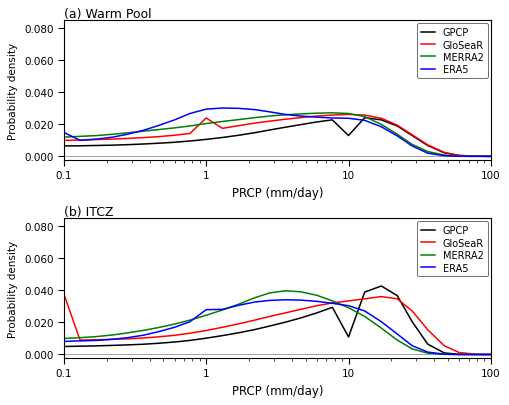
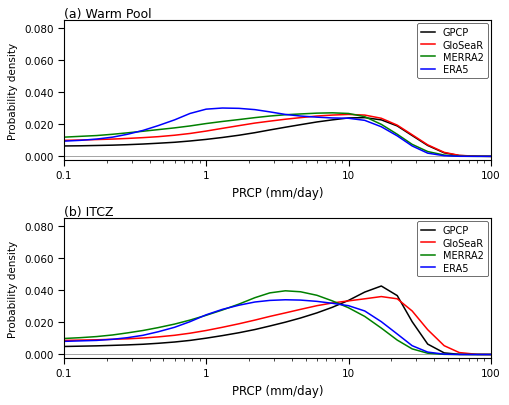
(a) Warm Pool/ERA5/0.1: 0.015 -> 0.009
(a) Warm Pool/GloSeaR/1: 0.024 -> 0.016
(a) Warm Pool/GPCP/10: 0.013 -> 0.024
(b) ITCZ/GloSeaR/0.1: 0.038 -> 0.009
(b) ITCZ/ERA5/1: 0.028 -> 0.025
(b) ITCZ/GPCP/10: 0.011 -> 0.034
